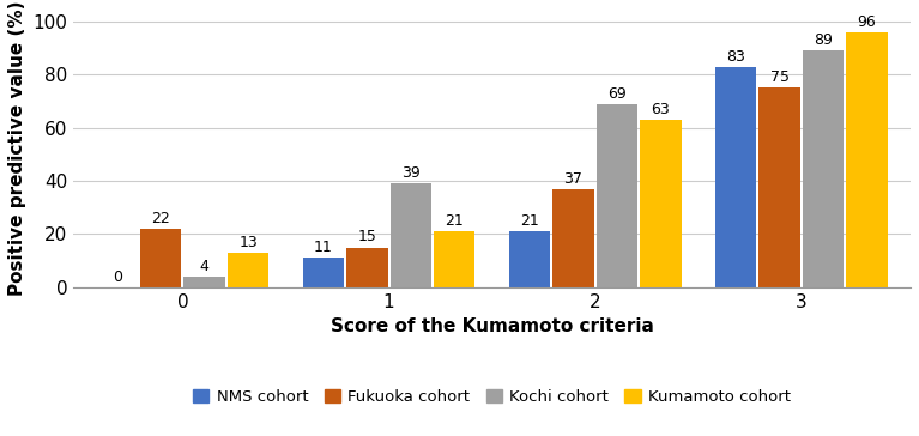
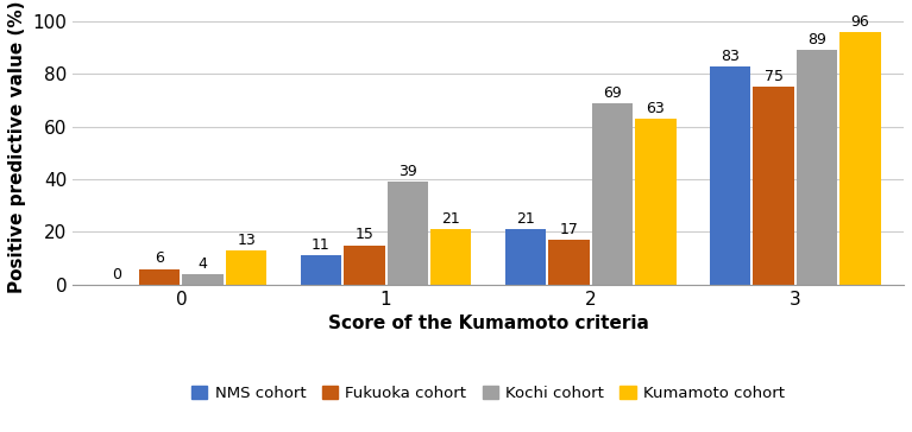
Fukuoka cohort/0: 22 -> 6
Fukuoka cohort/2: 37 -> 17
